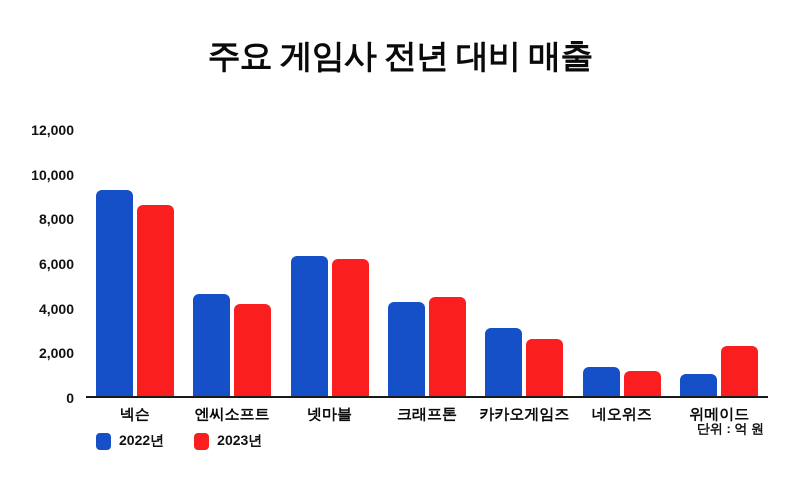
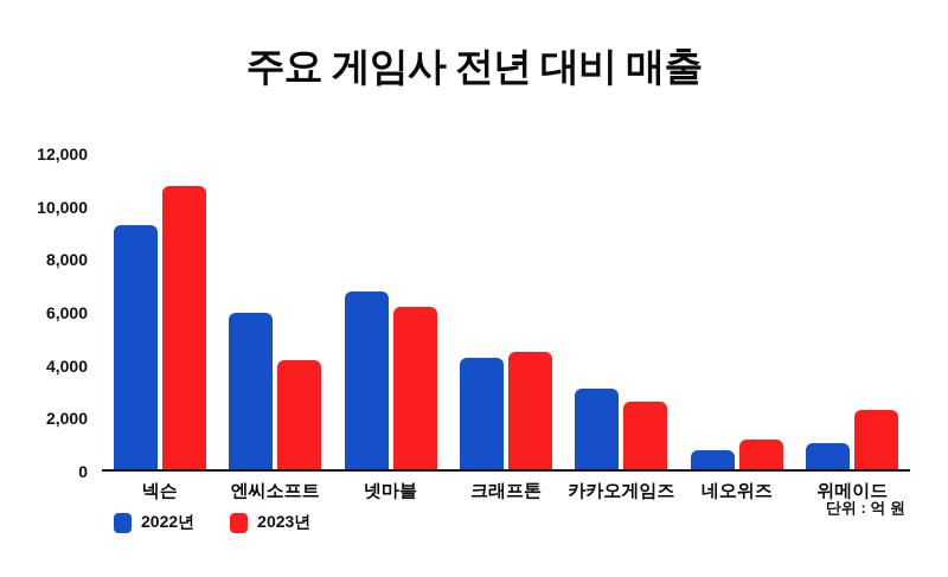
2023년/넥슨: 8600 -> 10800
2022년/엔씨소프트: 4600 -> 6000
2022년/넷마블: 6300 -> 6800
2022년/네오위즈: 1300 -> 700
